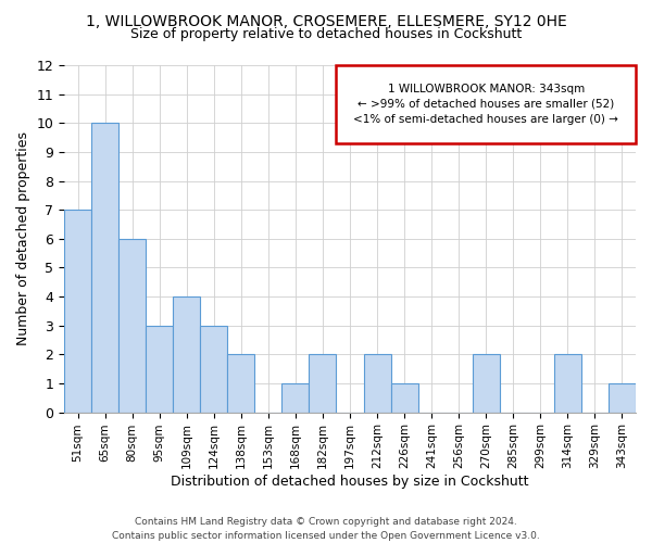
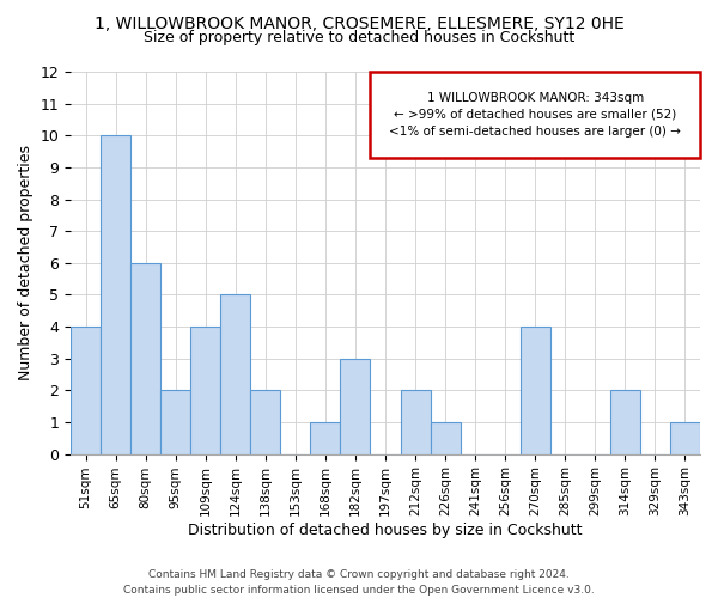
51sqm: 7 -> 4
95sqm: 3 -> 2
124sqm: 3 -> 5
182sqm: 2 -> 3
270sqm: 2 -> 4
